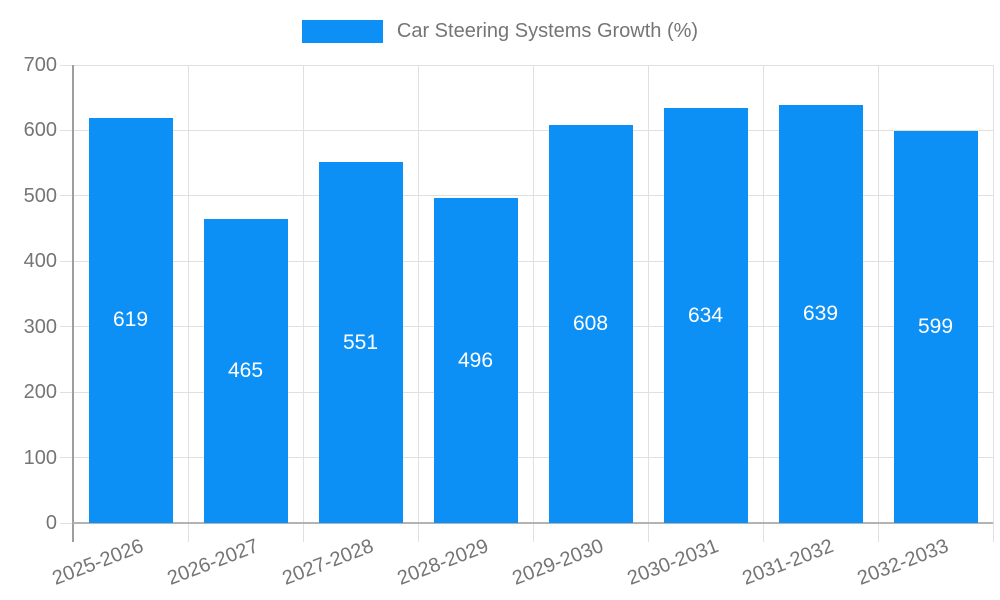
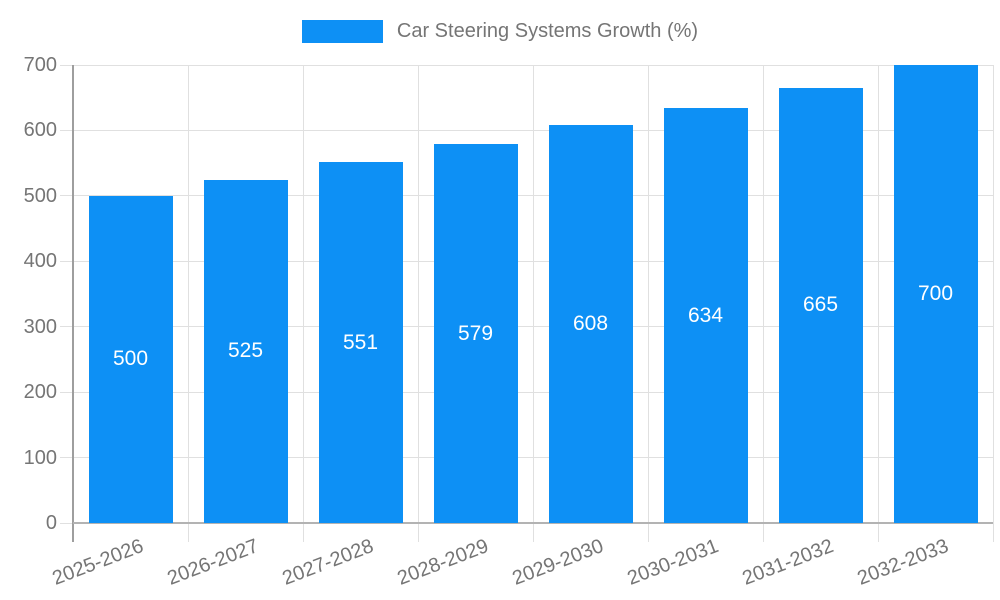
2025-2026: 619 -> 500
2026-2027: 465 -> 525
2028-2029: 496 -> 579
2031-2032: 639 -> 665
2032-2033: 599 -> 700
